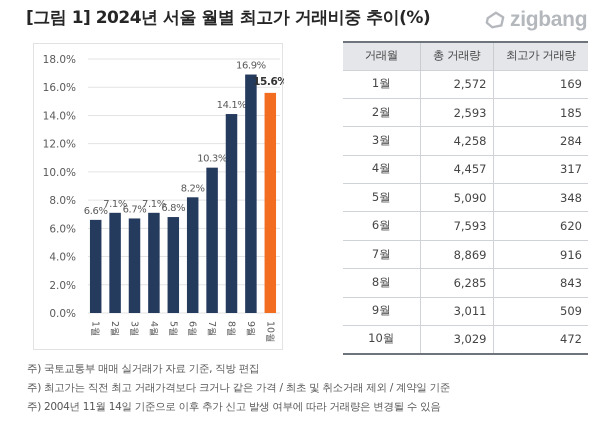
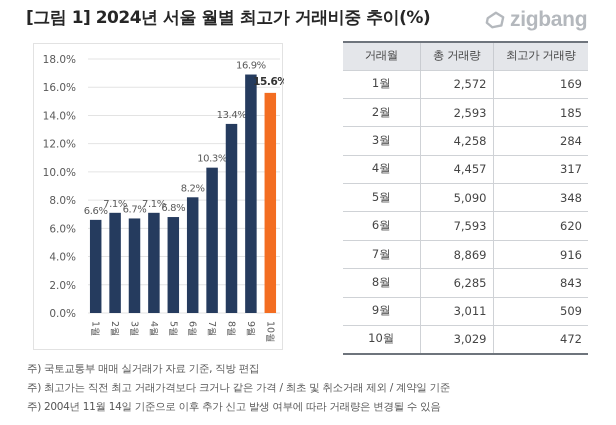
8월: 14.1% -> 13.4%
